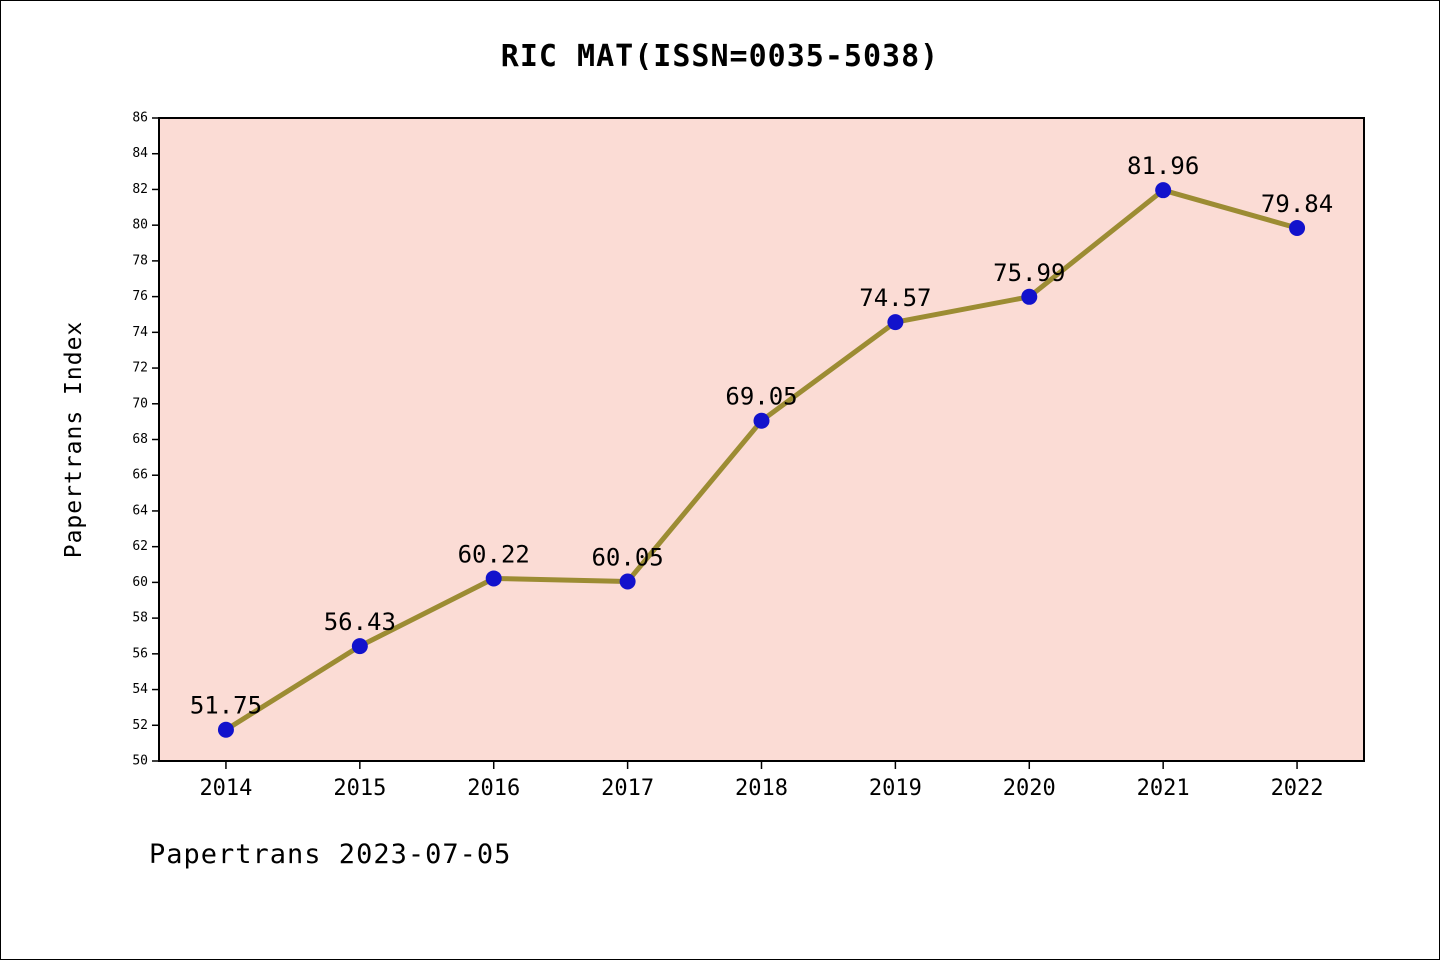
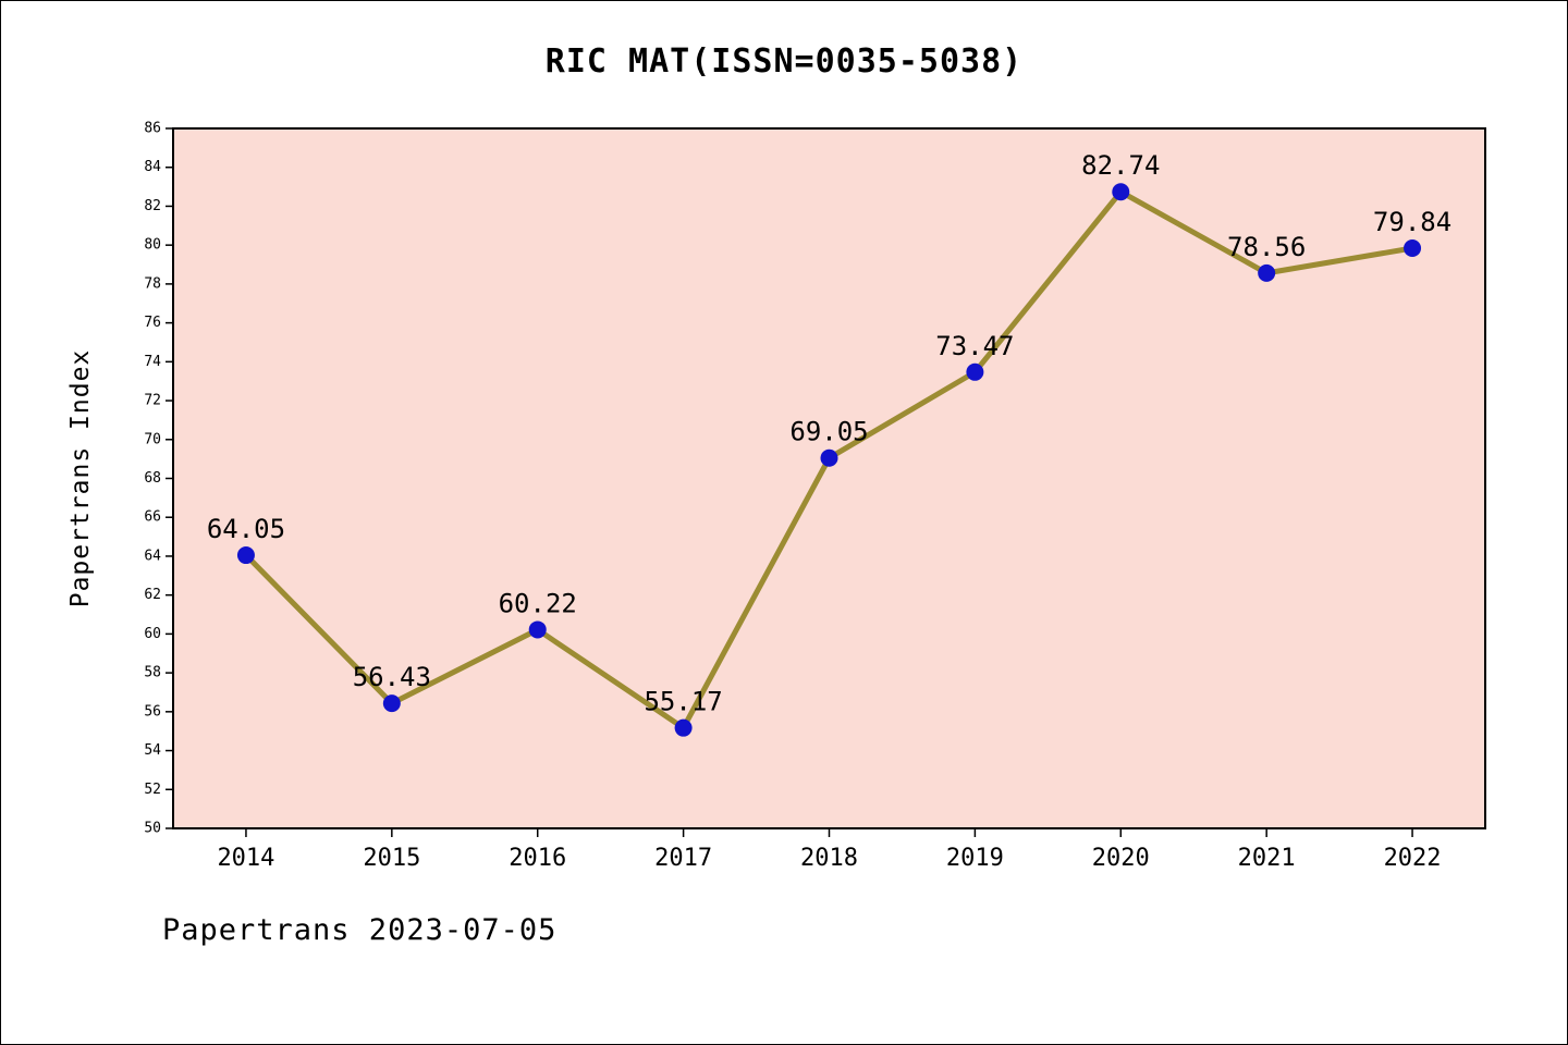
2014: 51.75 -> 64.05
2017: 60.05 -> 55.17
2019: 74.57 -> 73.47
2020: 75.99 -> 82.74
2021: 81.96 -> 78.56
